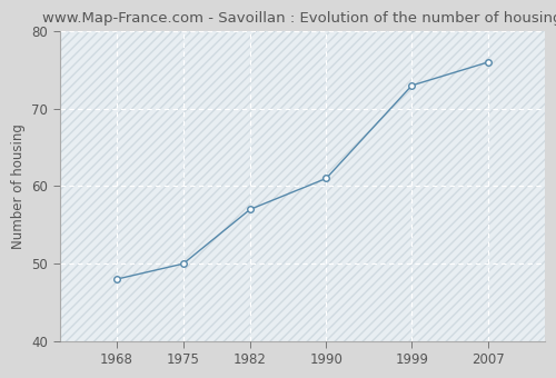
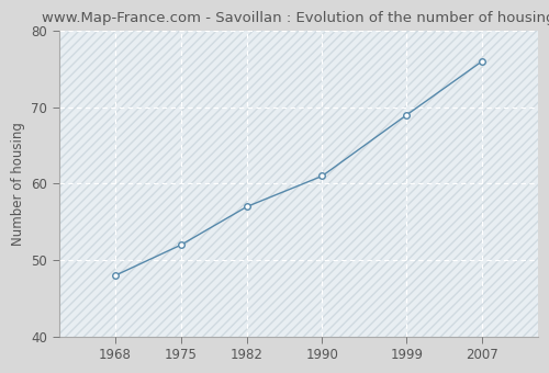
1975: 50 -> 52
1999: 73 -> 69
